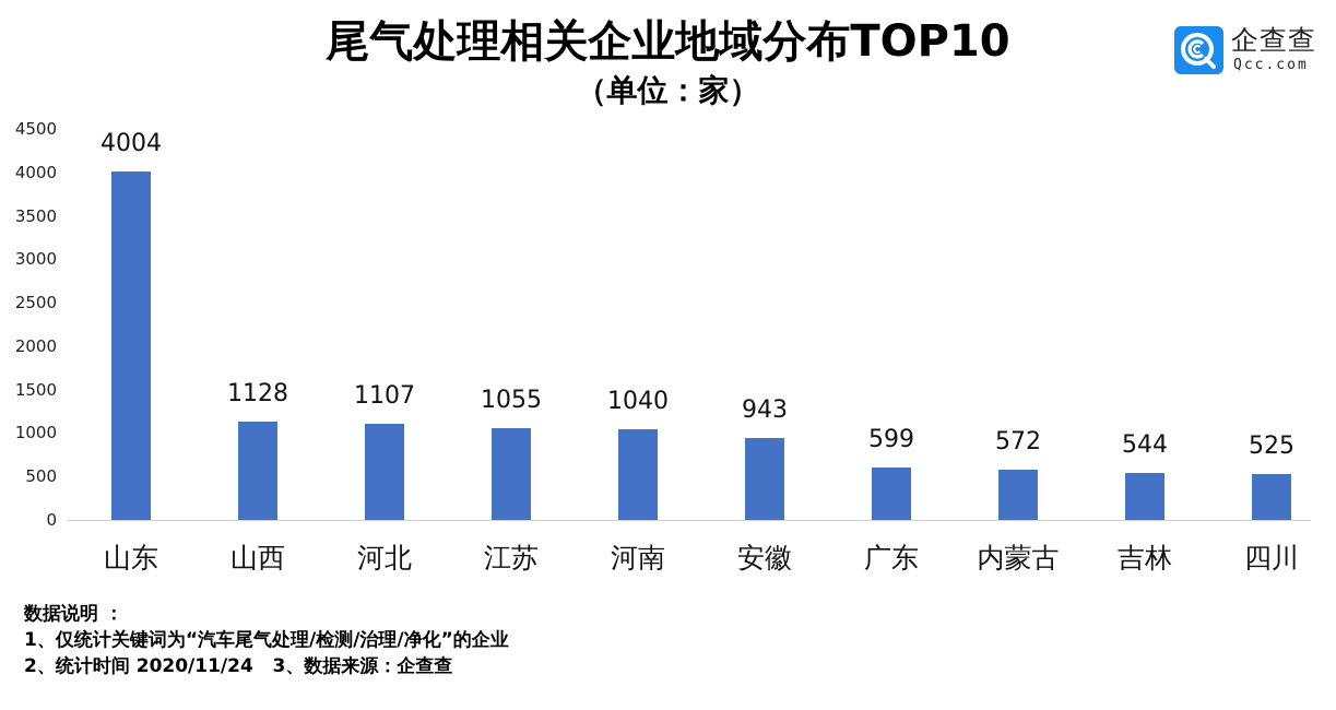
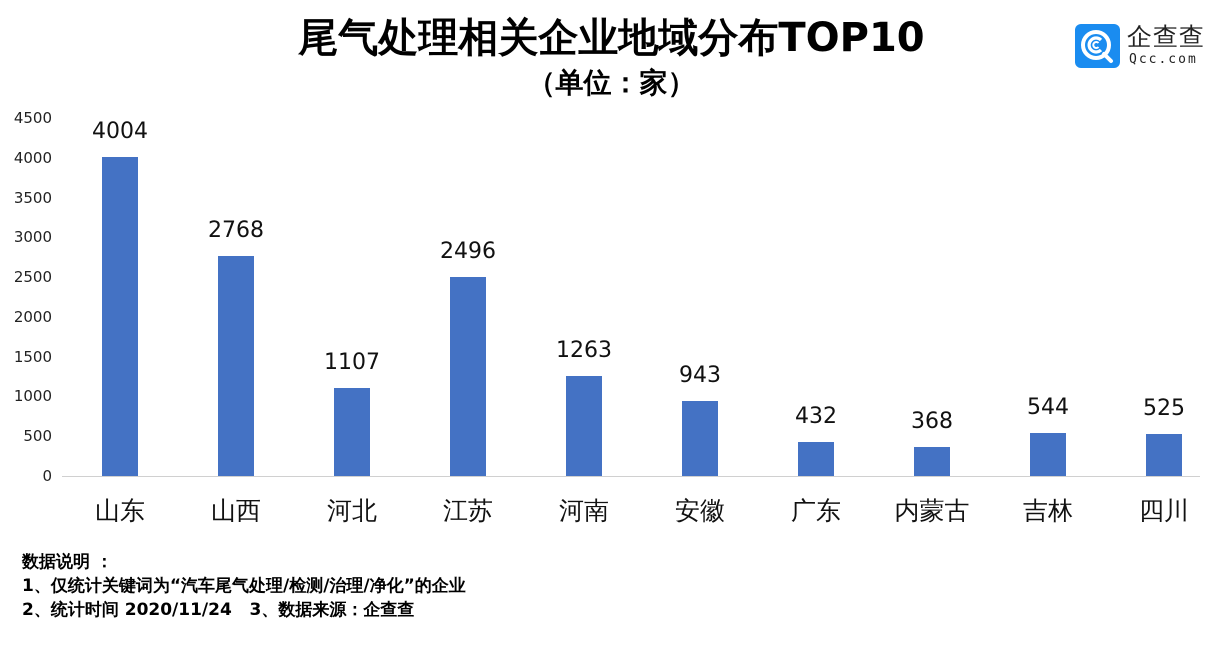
山西: 1128 -> 2768
江苏: 1055 -> 2496
河南: 1040 -> 1263
广东: 599 -> 432
内蒙古: 572 -> 368
